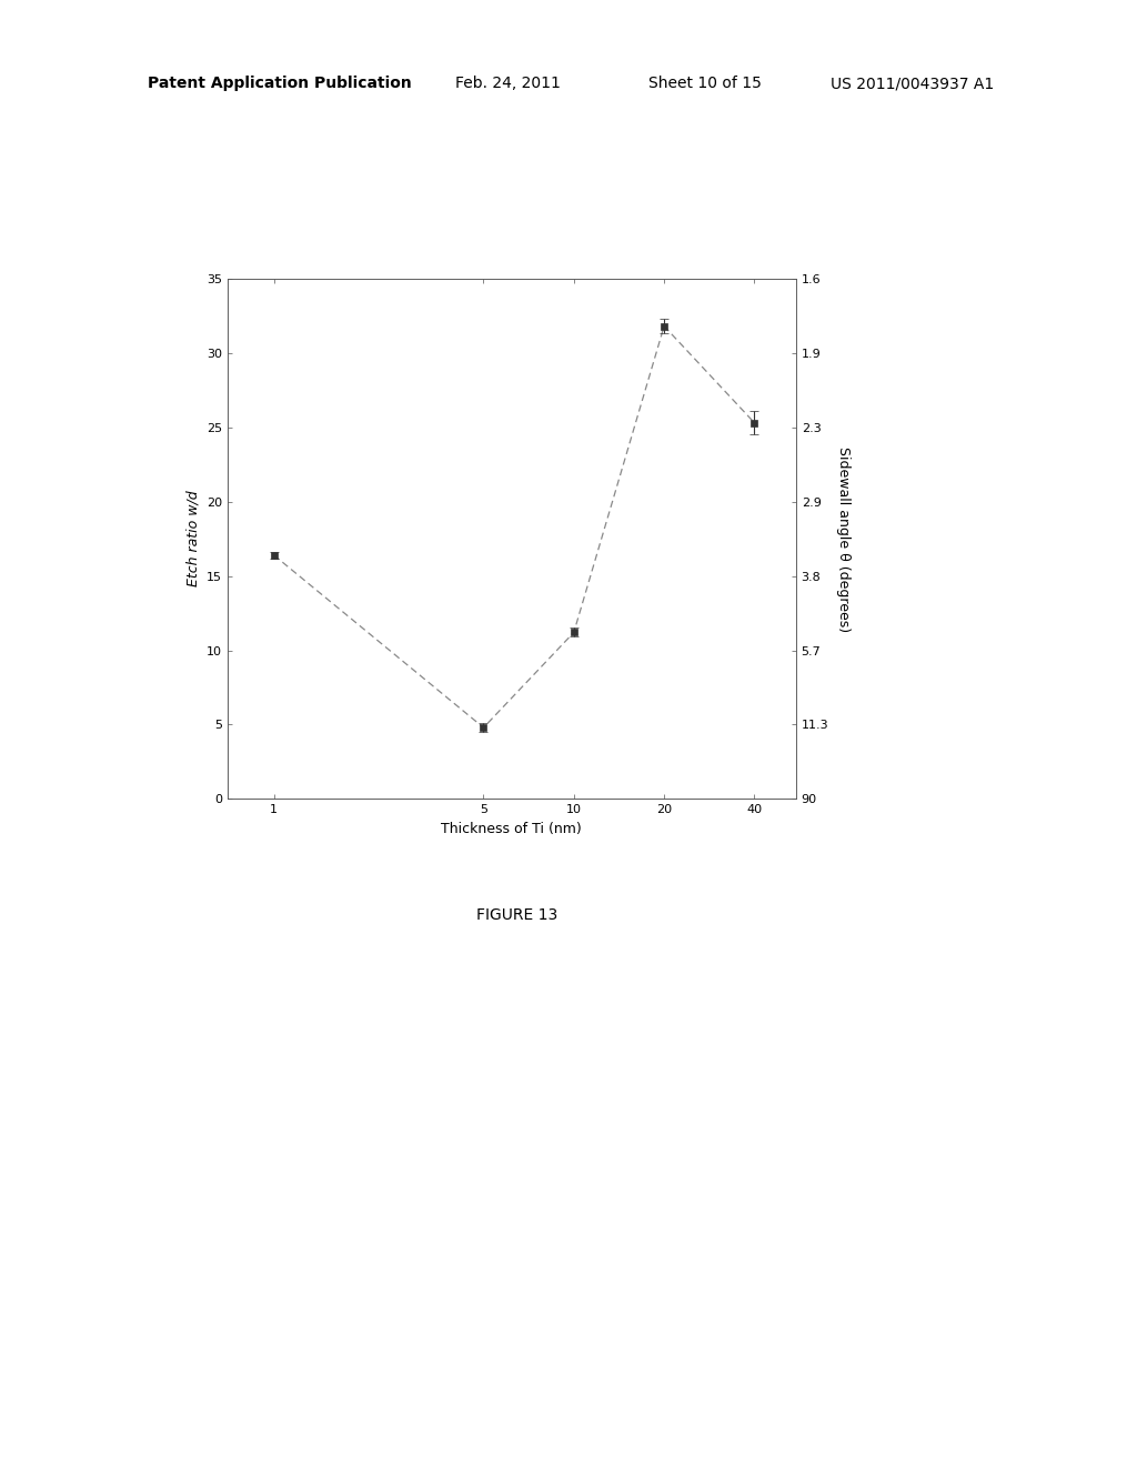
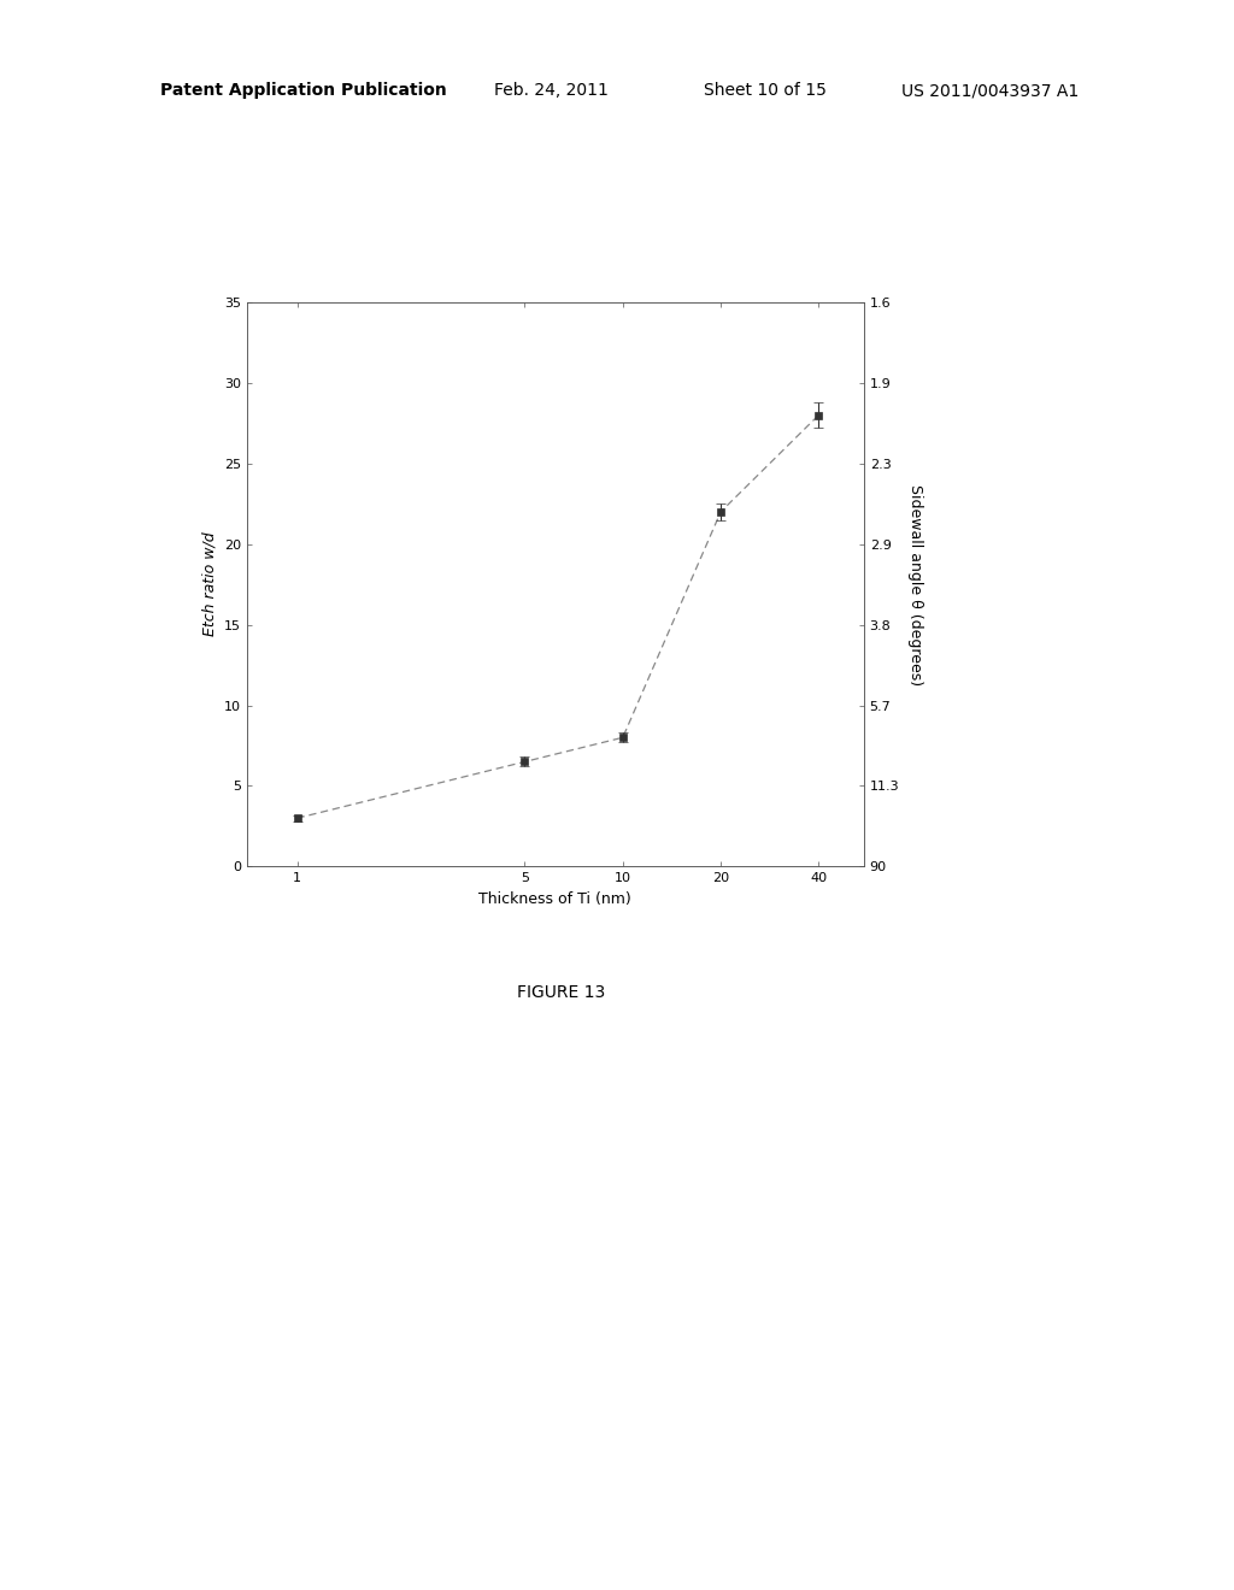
1: 16.4 -> 3.0
5: 4.8 -> 6.5
10: 11.2 -> 8.0
20: 31.8 -> 22.0
40: 25.3 -> 28.0
